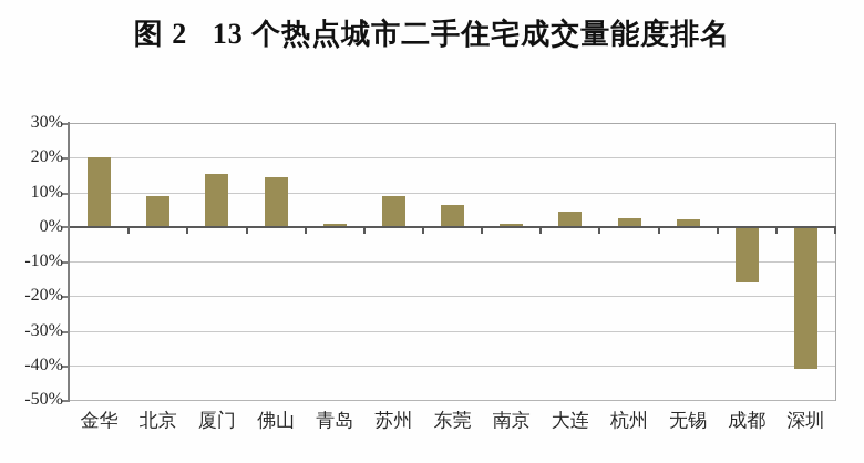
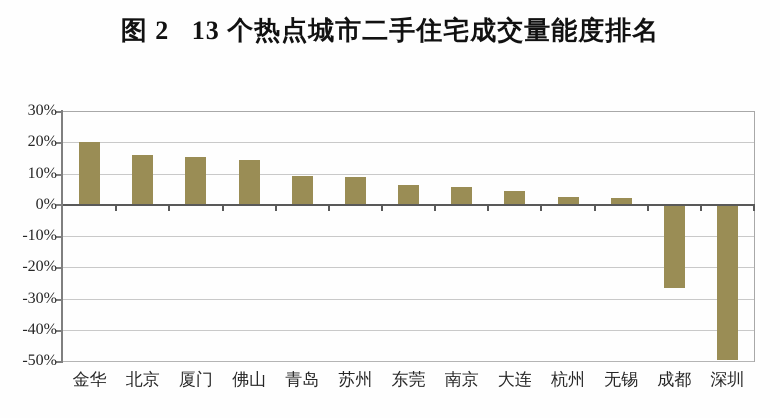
北京: 9% -> 16%
青岛: 1% -> 9%
南京: 1% -> 6%
成都: -16% -> -27%
深圳: -41% -> -50%
